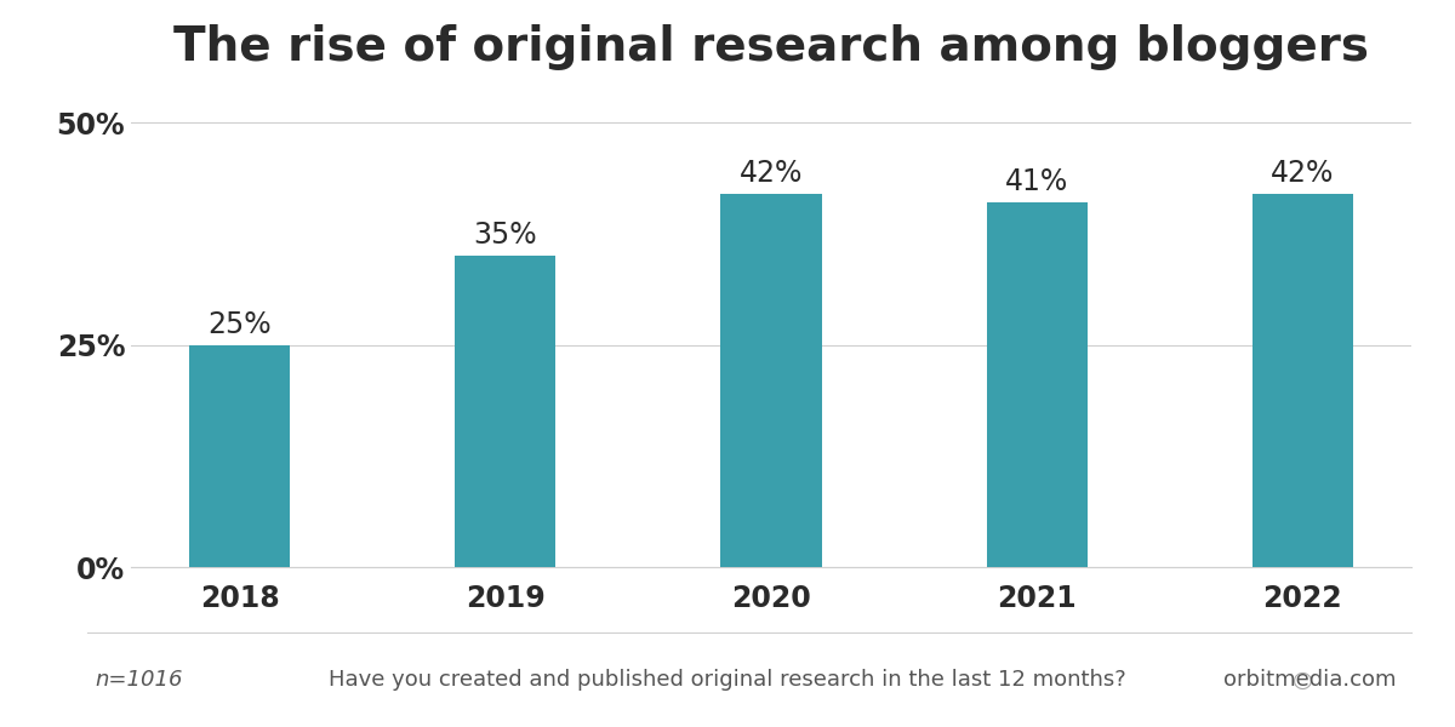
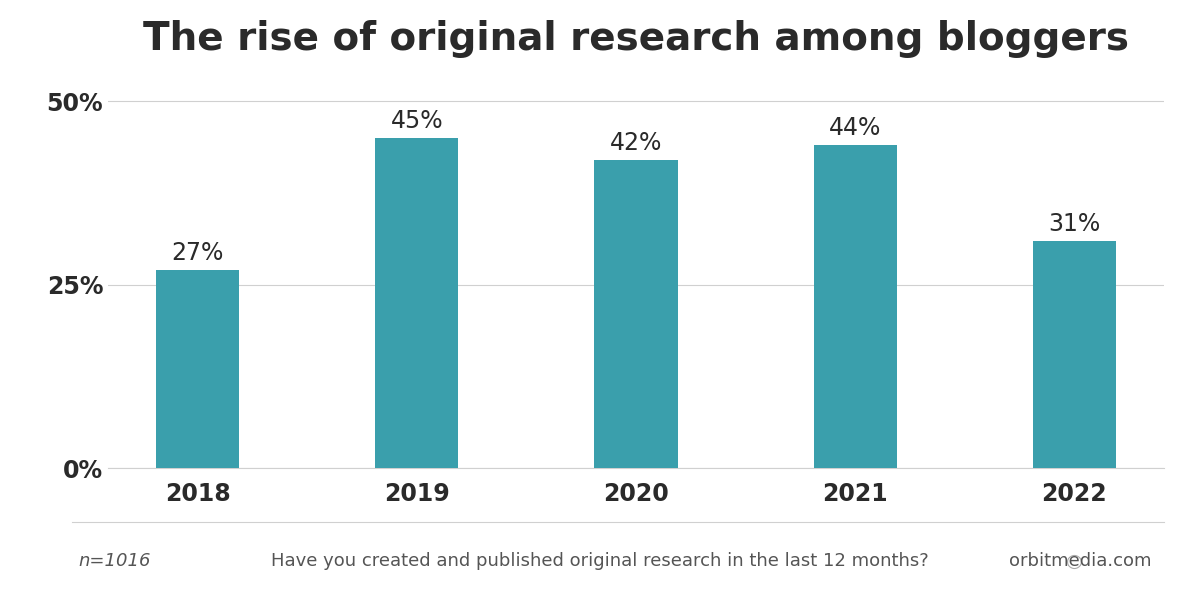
2018: 25% -> 27%
2019: 35% -> 45%
2021: 41% -> 44%
2022: 42% -> 31%
